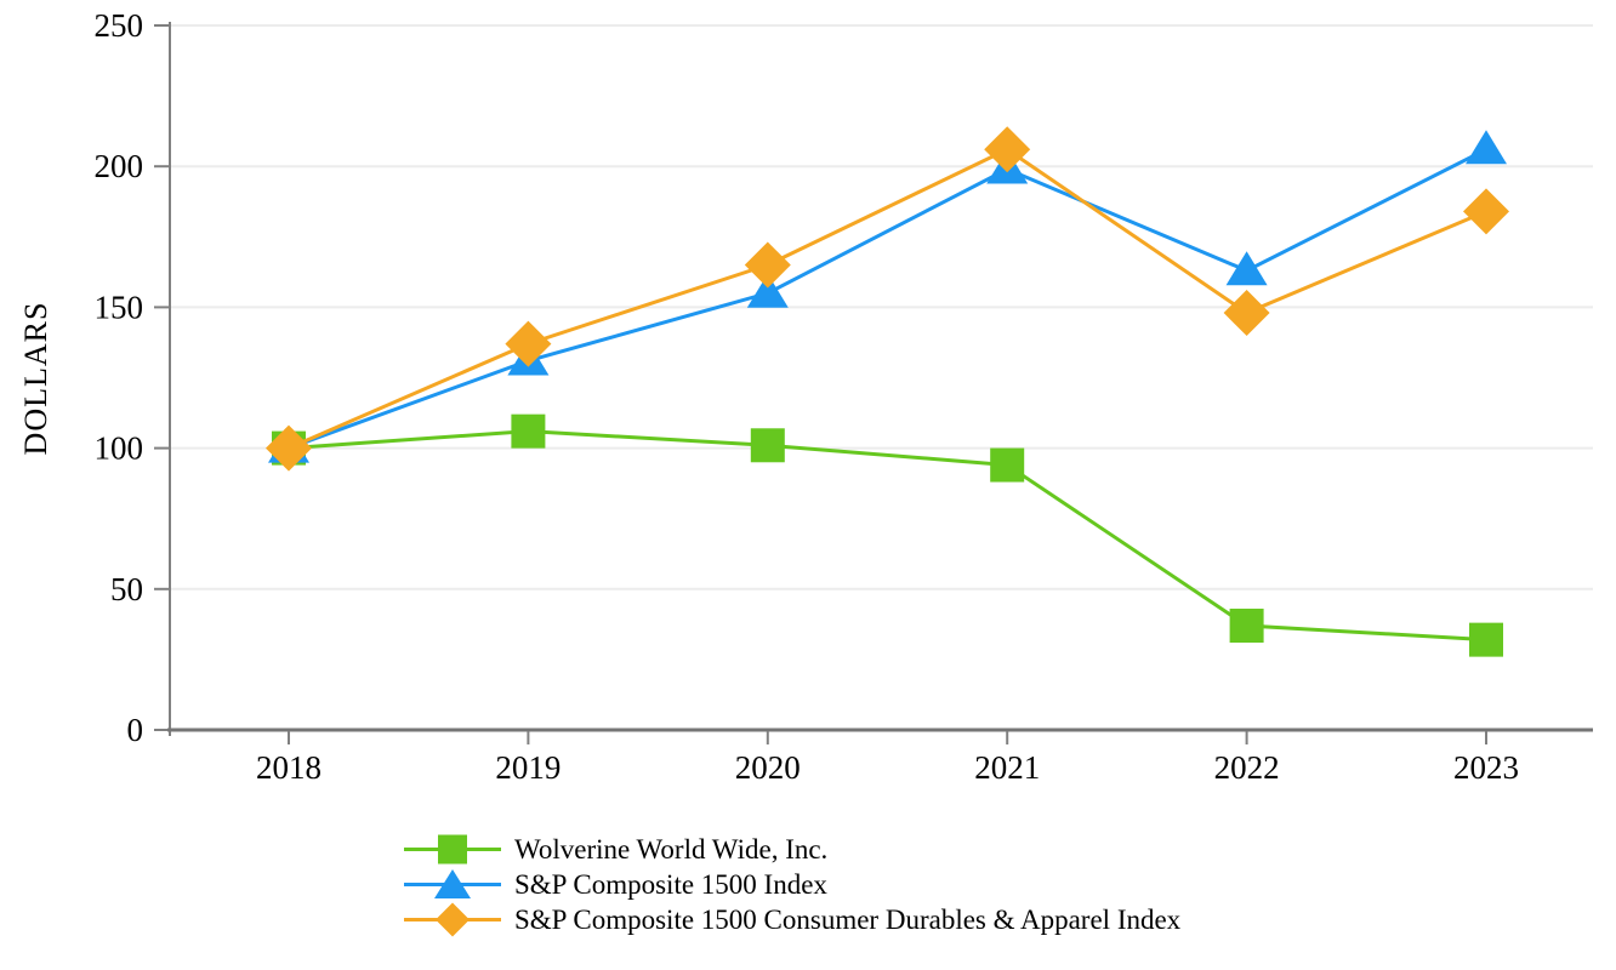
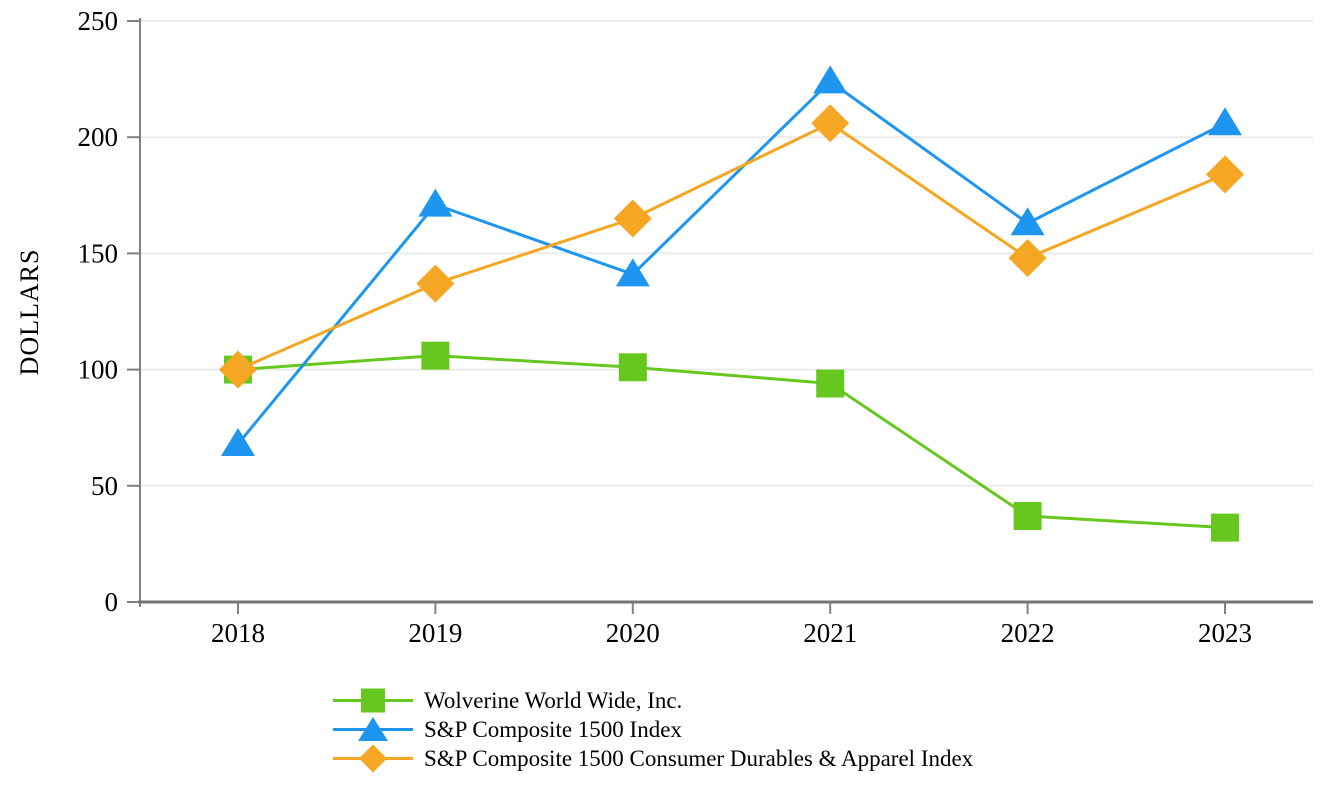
S&P Composite 1500 Index/2018: 100 -> 68
S&P Composite 1500 Index/2019: 131 -> 171
S&P Composite 1500 Index/2020: 155 -> 141
S&P Composite 1500 Index/2021: 199 -> 224
